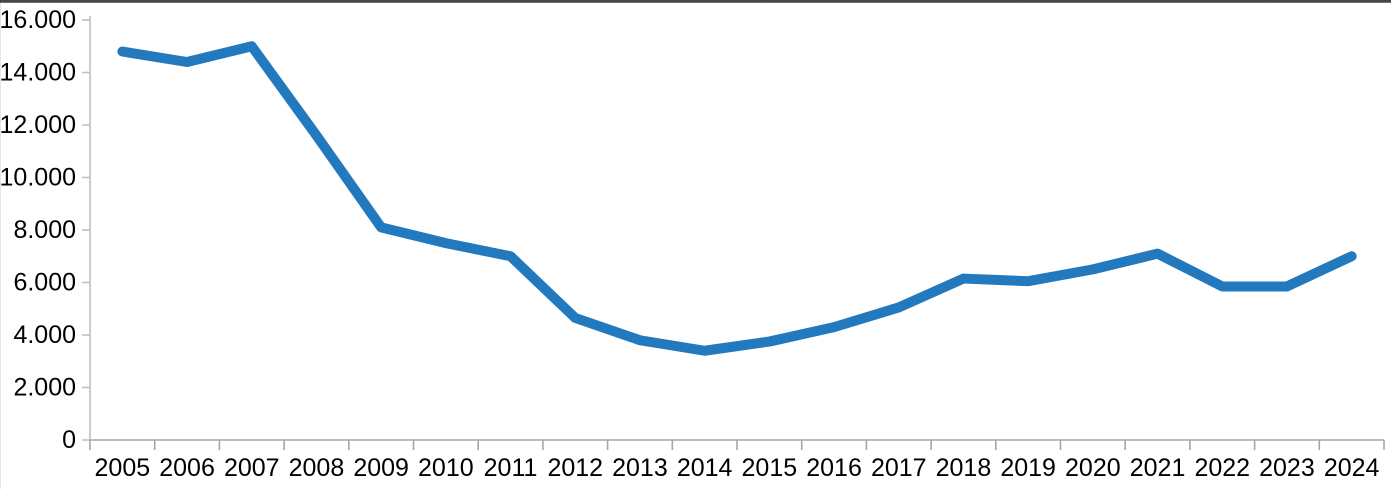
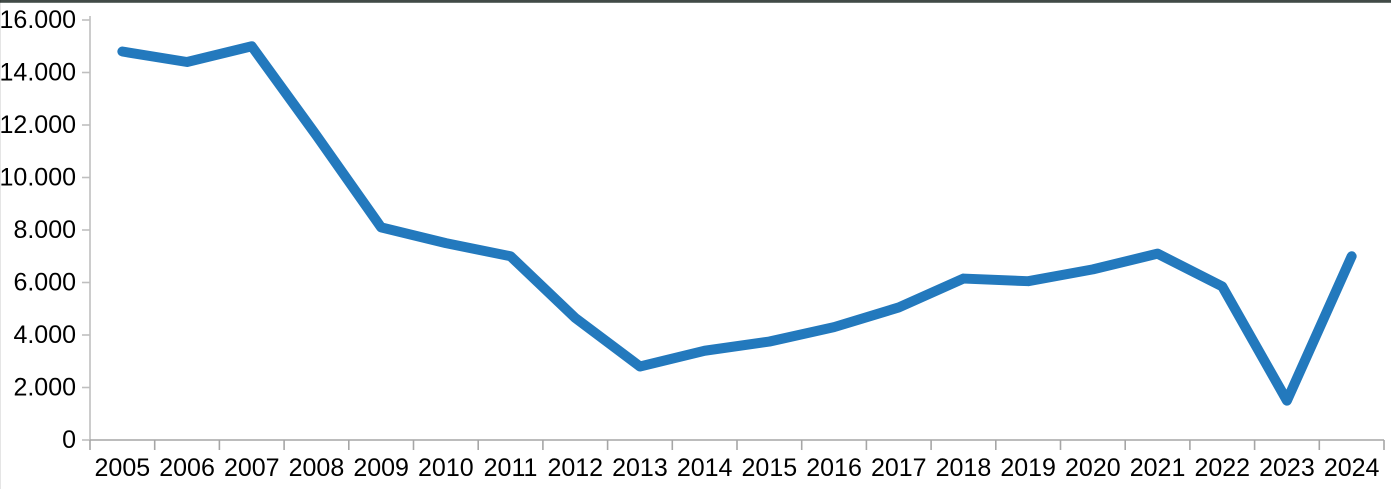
2013: 3800 -> 2800
2023: 5800 -> 1500
